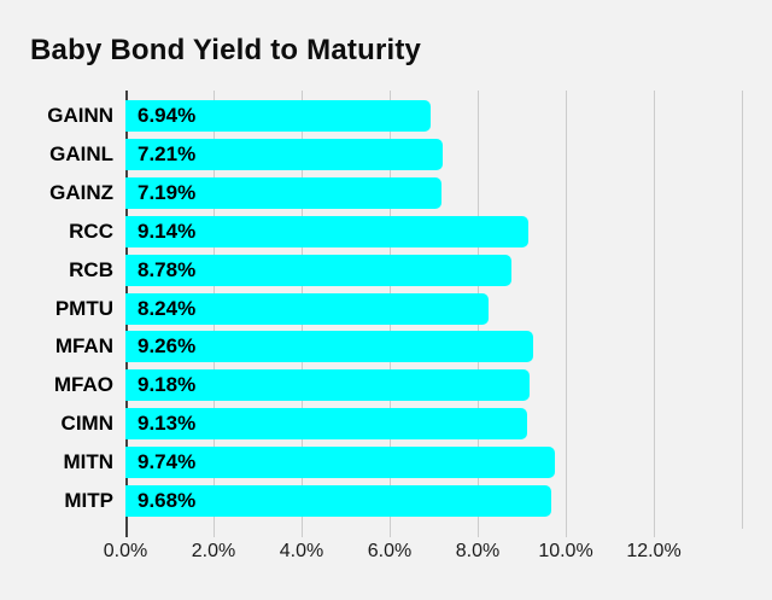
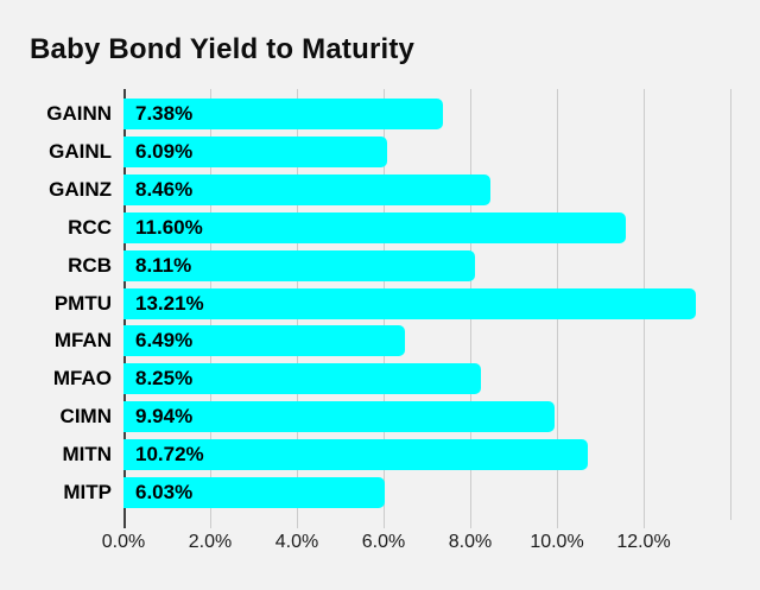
GAINN: 6.94% -> 7.38%
GAINL: 7.21% -> 6.09%
GAINZ: 7.19% -> 8.46%
RCC: 9.14% -> 11.60%
RCB: 8.78% -> 8.11%
PMTU: 8.24% -> 13.21%
MFAN: 9.26% -> 6.49%
MFAO: 9.18% -> 8.25%
CIMN: 9.13% -> 9.94%
MITN: 9.74% -> 10.72%
MITP: 9.68% -> 6.03%
